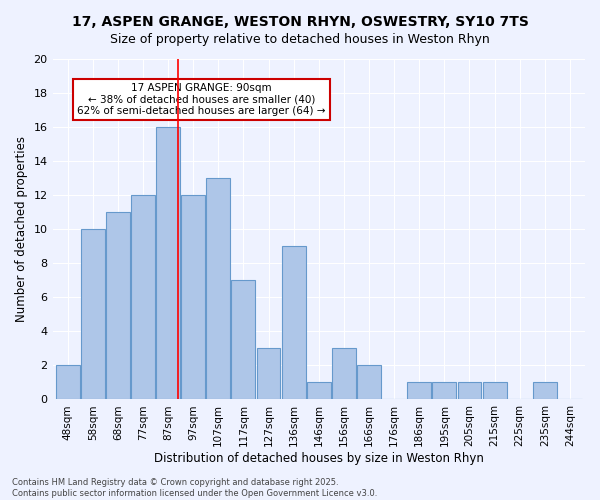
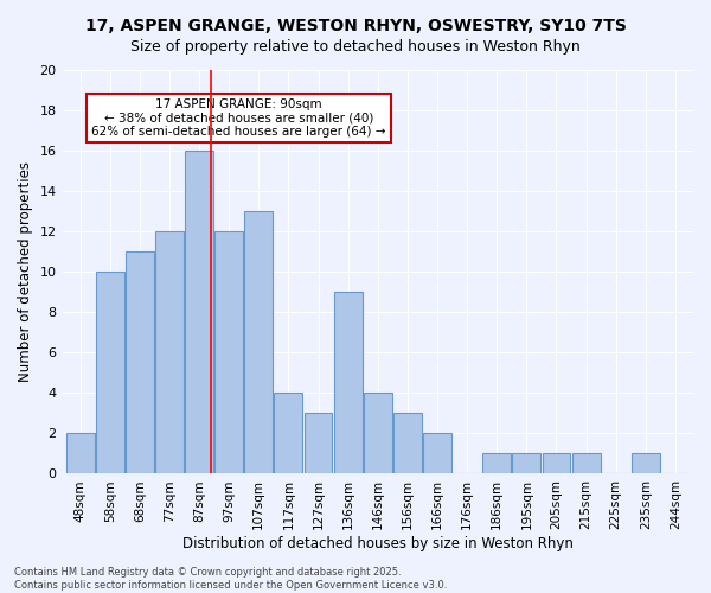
117sqm: 7 -> 4
146sqm: 1 -> 4
